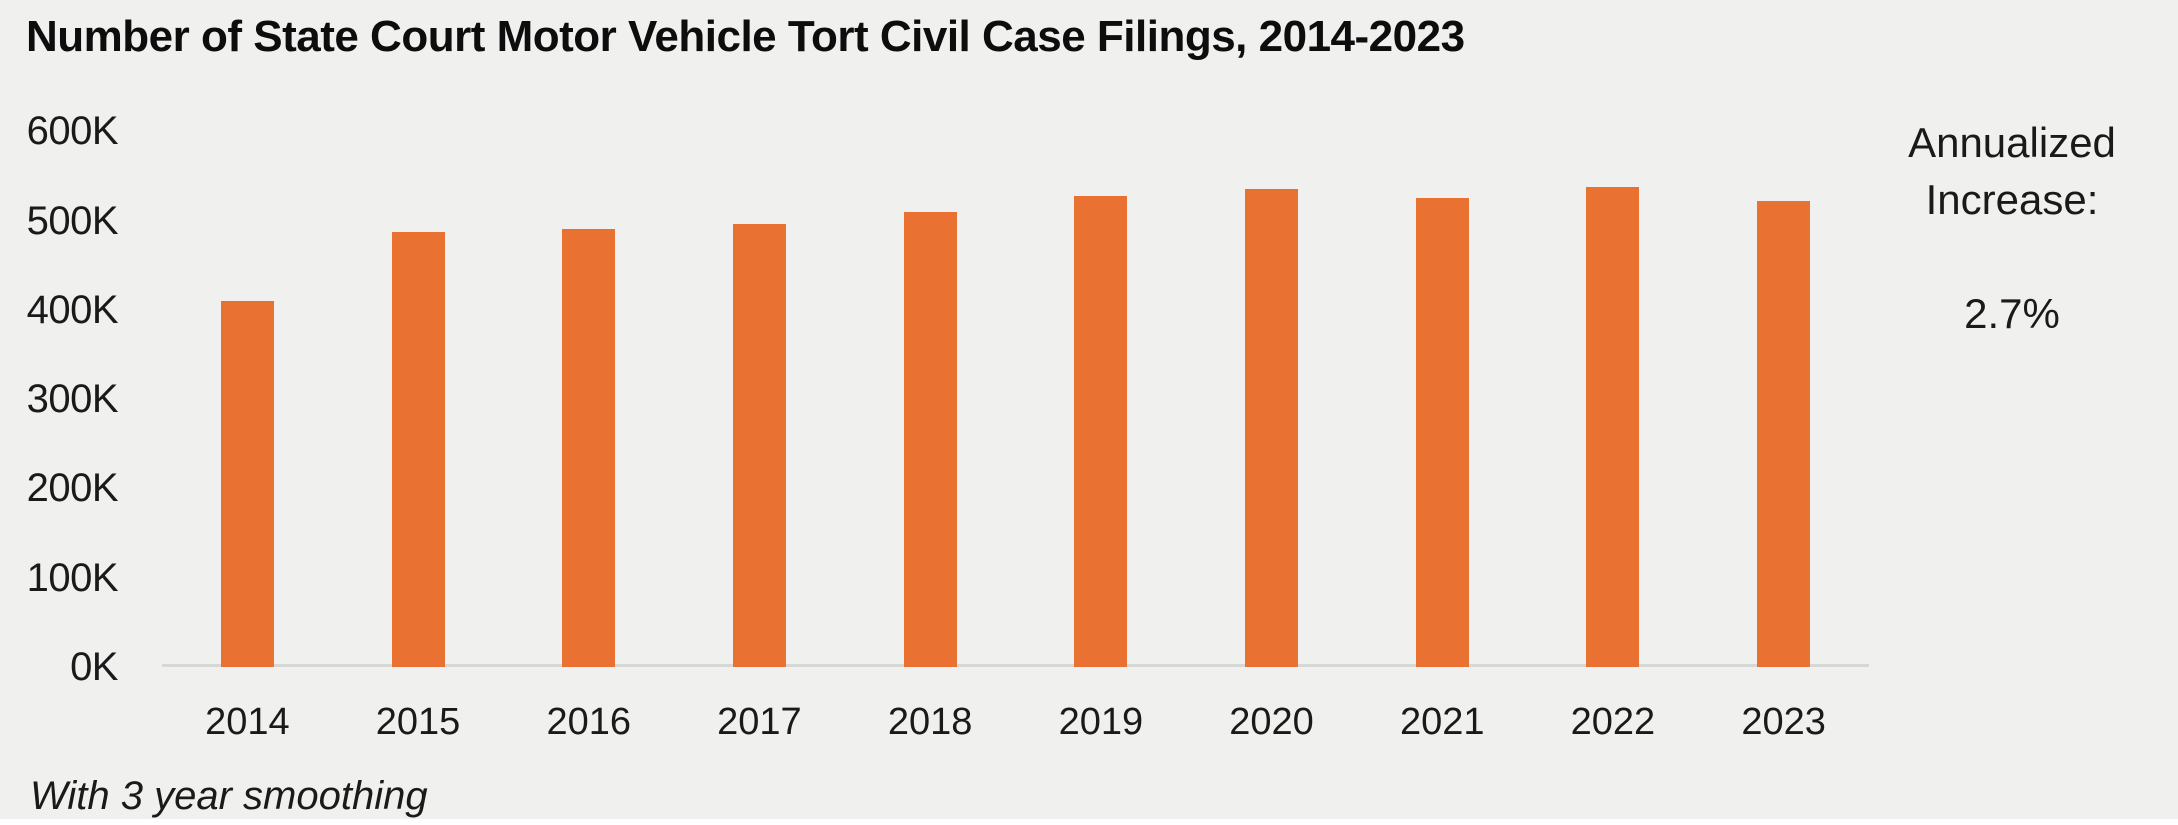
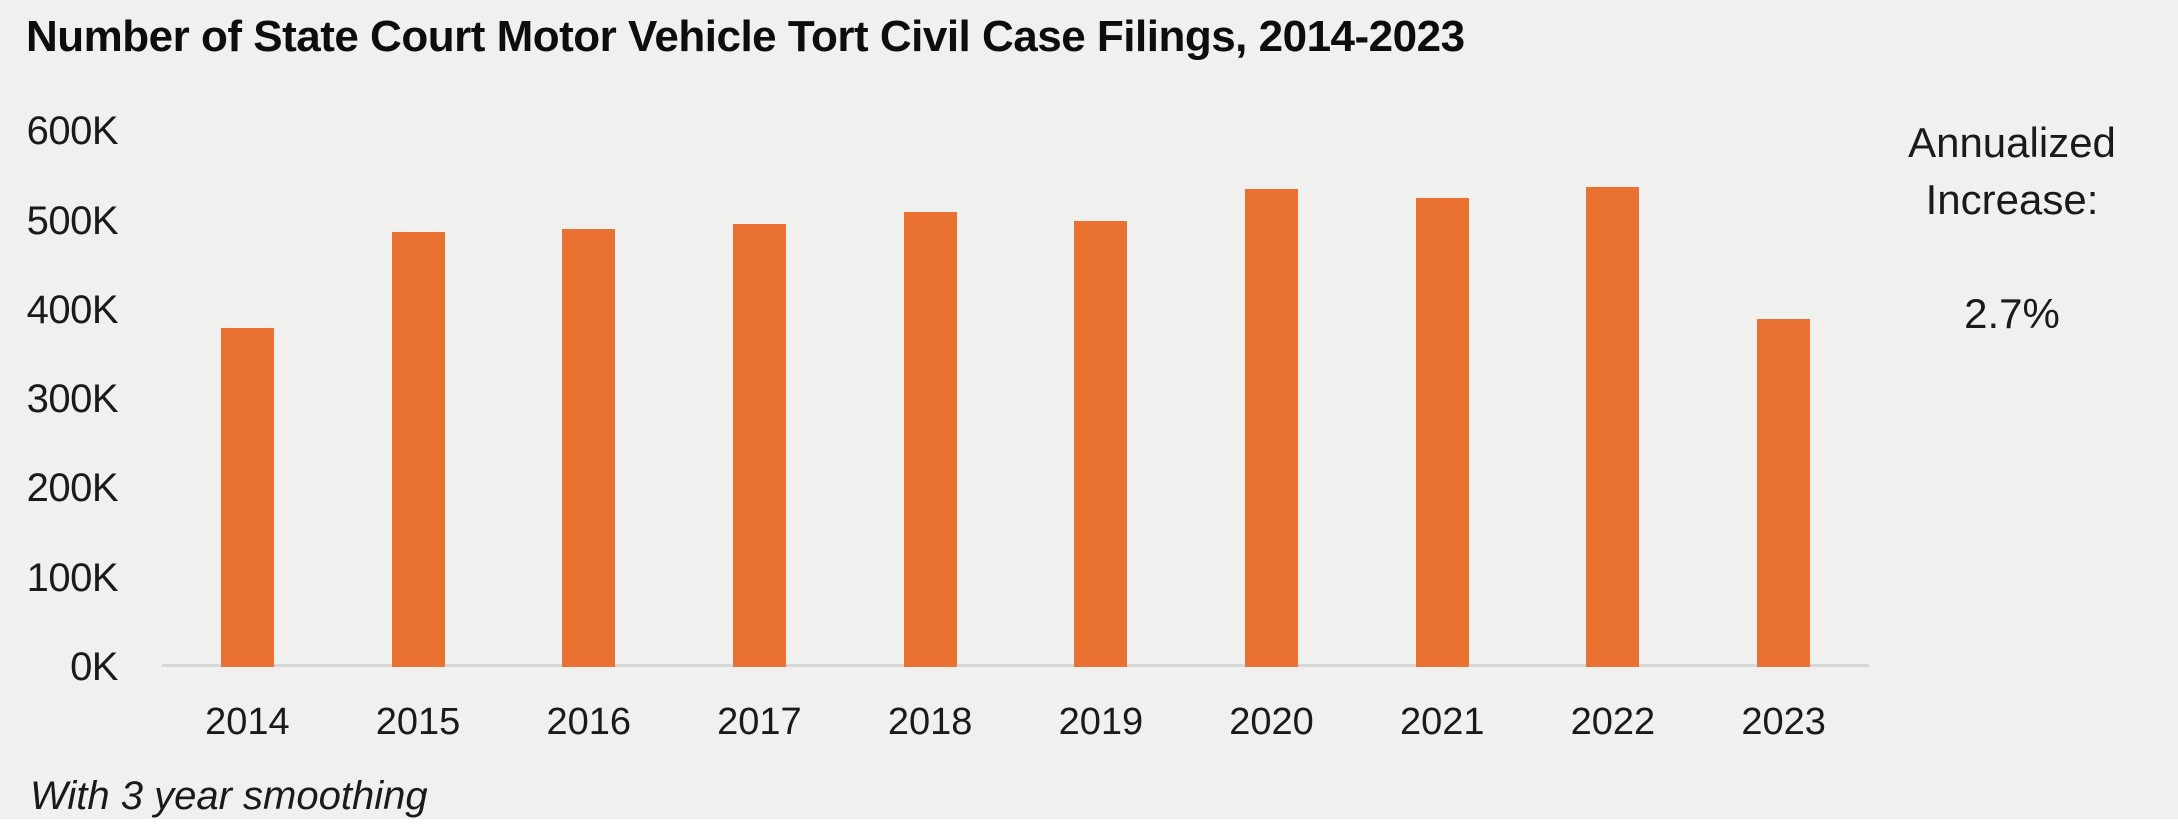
2014: 410K -> 380K
2019: 530K -> 500K
2023: 520K -> 390K
